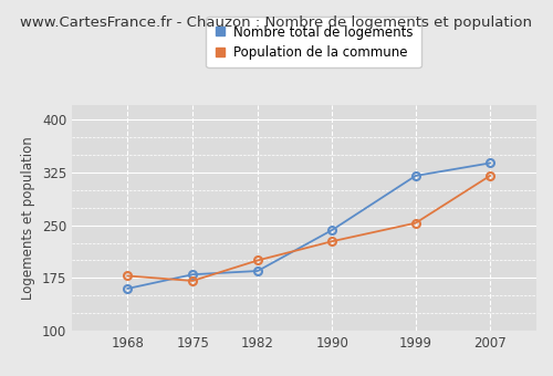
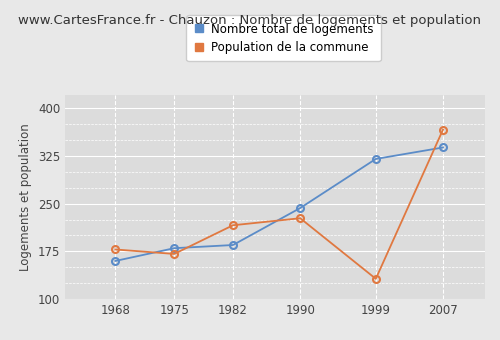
Population de la commune/1982: 200 -> 216
Population de la commune/1999: 253 -> 132
Population de la commune/2007: 320 -> 366
